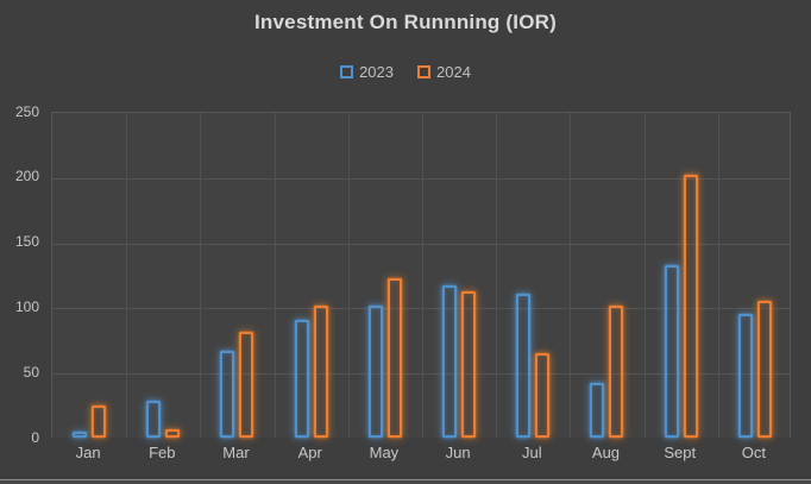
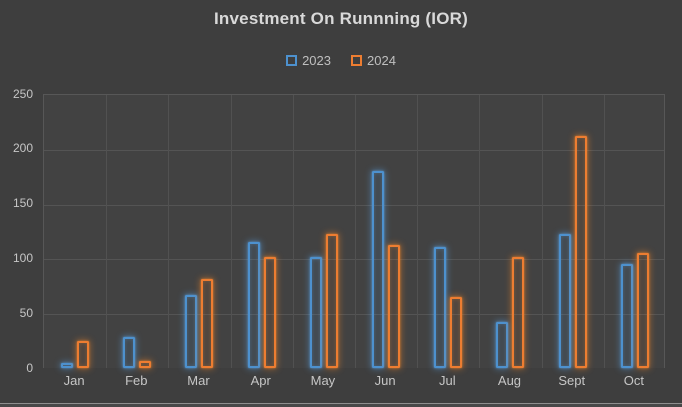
2023/Apr: 90 -> 115
2023/Jun: 117 -> 180
2023/Sept: 132 -> 122
2024/Sept: 202 -> 212
